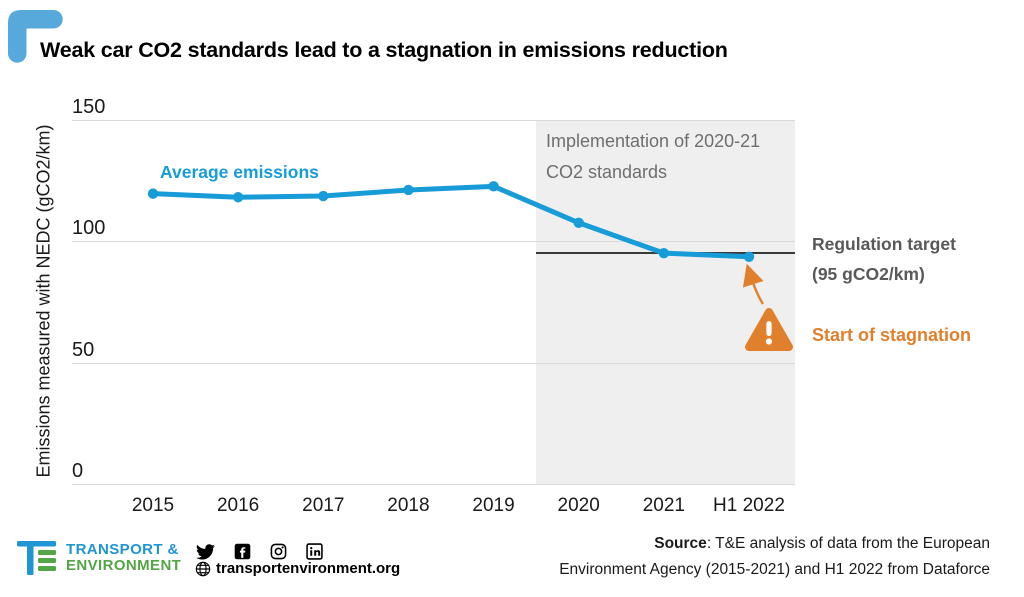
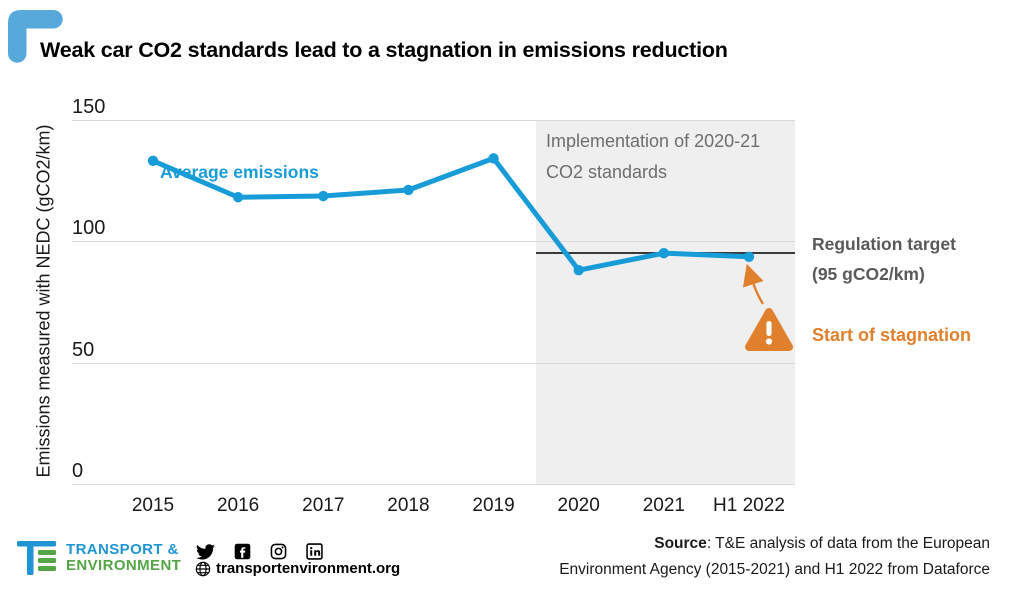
2015: 120 -> 133
2019: 122 -> 134
2020: 108 -> 88
